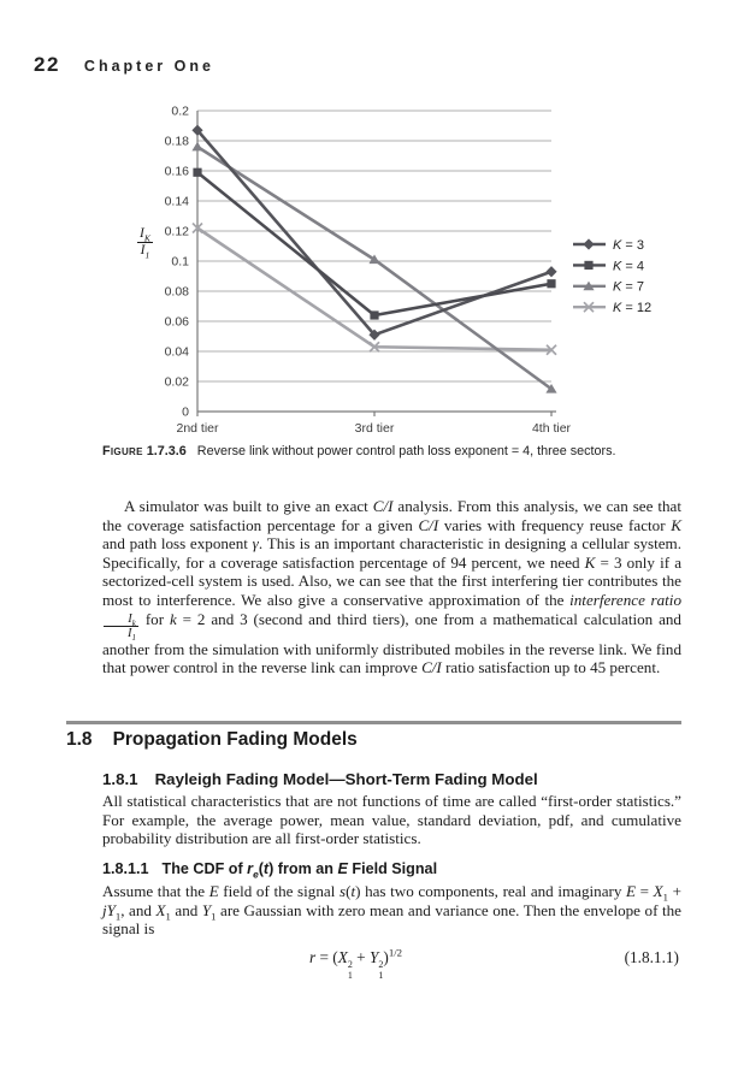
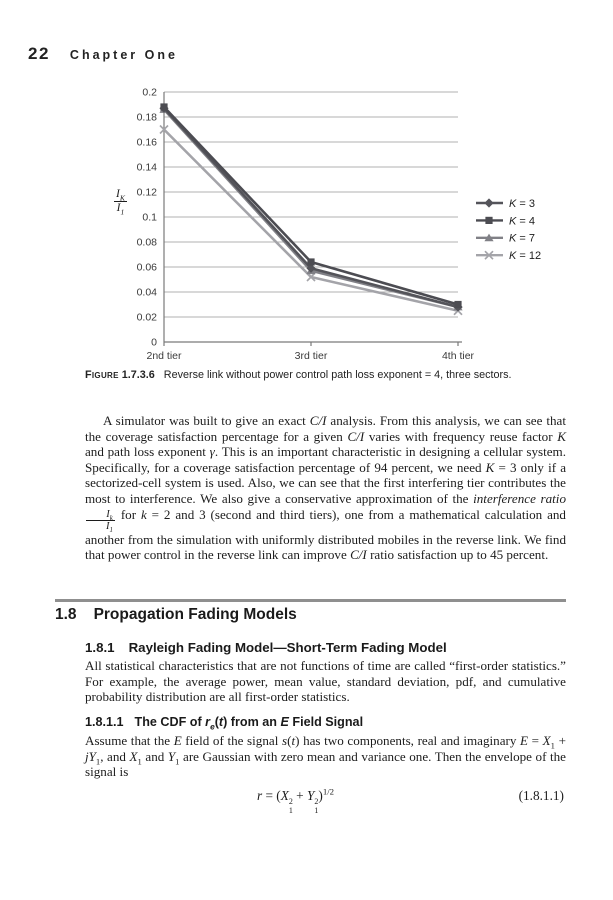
K = 4/2nd tier: 0.159 -> 0.188
K = 7/2nd tier: 0.176 -> 0.186
K = 12/2nd tier: 0.122 -> 0.170
K = 3/3rd tier: 0.051 -> 0.059
K = 7/3rd tier: 0.101 -> 0.057
K = 12/3rd tier: 0.043 -> 0.052
K = 3/4th tier: 0.093 -> 0.028
K = 4/4th tier: 0.085 -> 0.030
K = 7/4th tier: 0.015 -> 0.028
K = 12/4th tier: 0.041 -> 0.025
